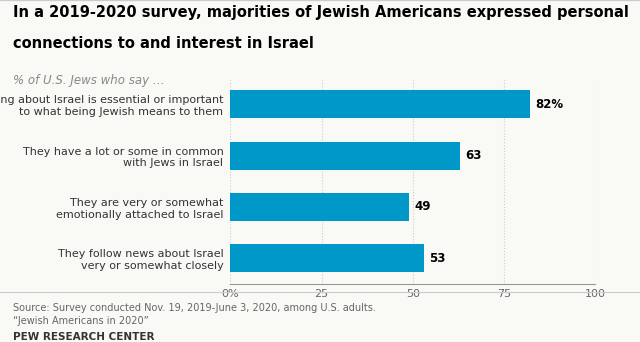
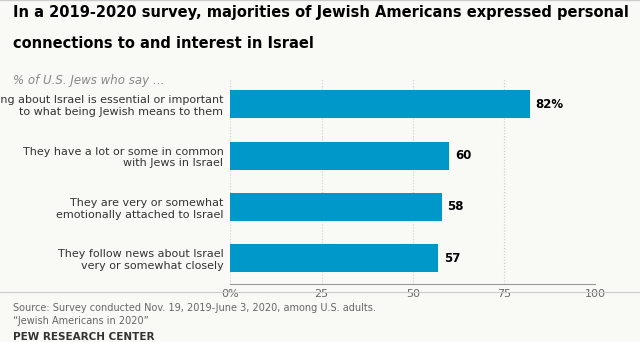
They have a lot or some in common with Jews in Israel: 63 -> 60
They are very or somewhat emotionally attached to Israel: 49 -> 58
They follow news about Israel very or somewhat closely: 53 -> 57
